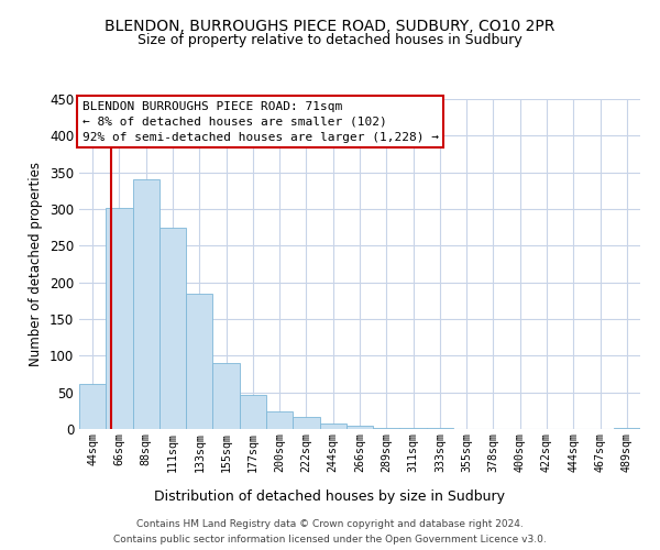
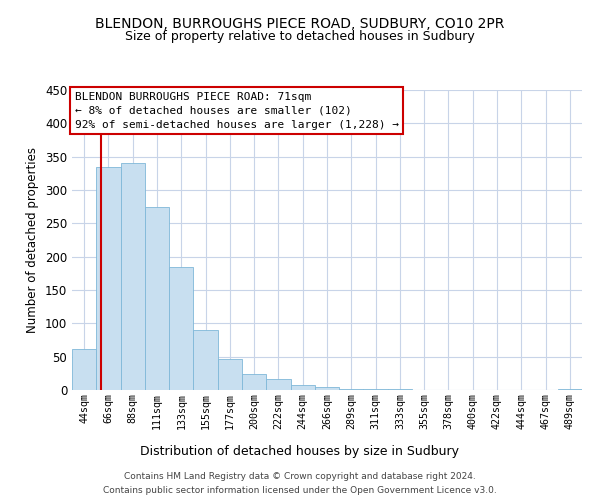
66sqm: 302 -> 334
